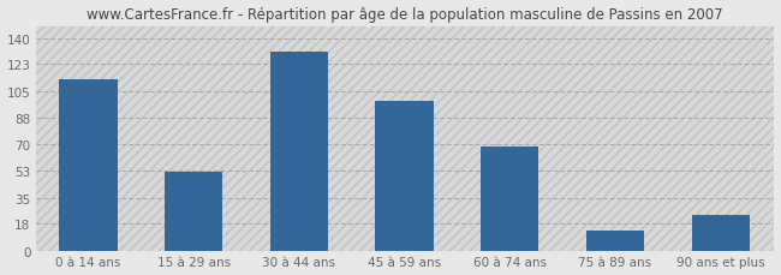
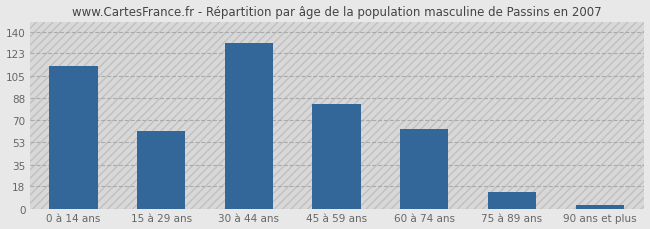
15 à 29 ans: 52 -> 62
45 à 59 ans: 99 -> 83
60 à 74 ans: 69 -> 63
90 ans et plus: 24 -> 3
